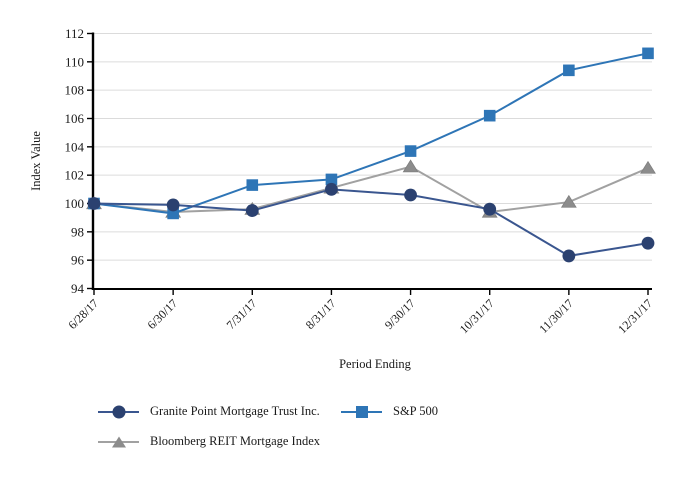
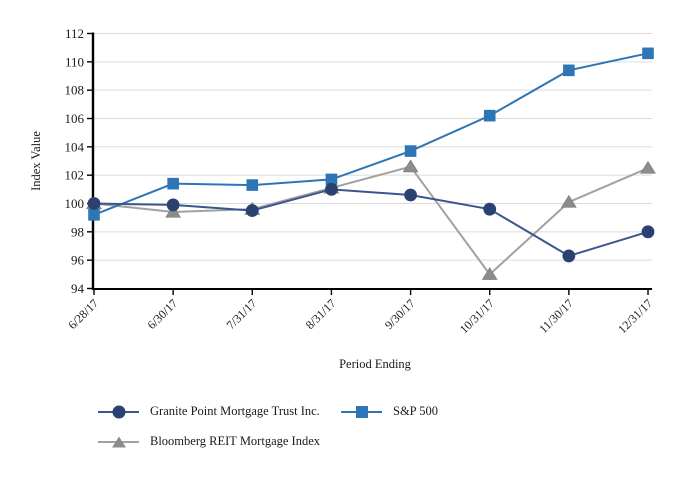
S&P 500/6/28/17: 100.0 -> 99.2
S&P 500/6/30/17: 99.3 -> 101.4
Bloomberg REIT Mortgage Index/10/31/17: 99.4 -> 95.0
Granite Point Mortgage Trust Inc./12/31/17: 97.2 -> 98.0
